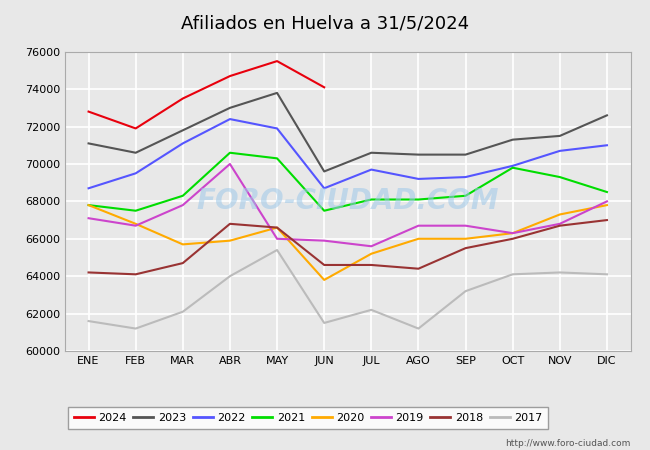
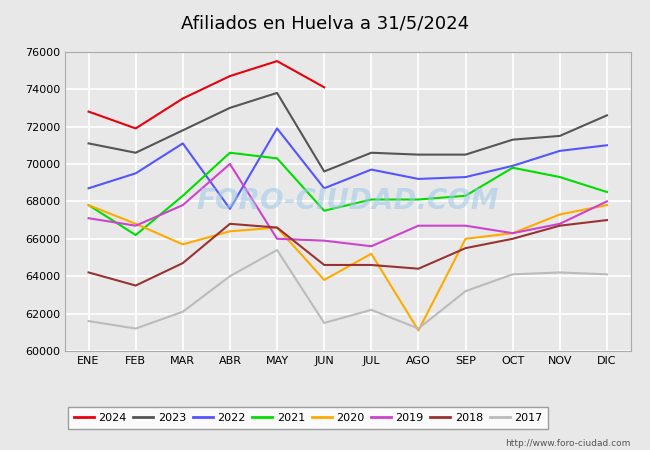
2021/FEB: 67500 -> 66200
2018/FEB: 64100 -> 63500
2022/ABR: 72400 -> 67600
2020/ABR: 65900 -> 66400
2020/AGO: 66000 -> 61100
